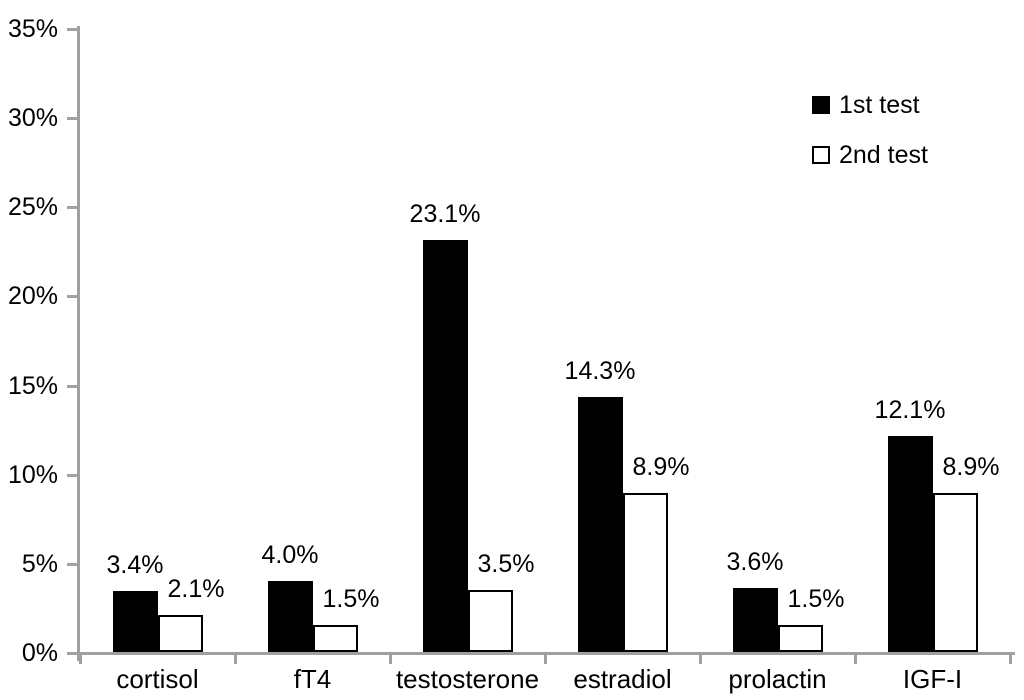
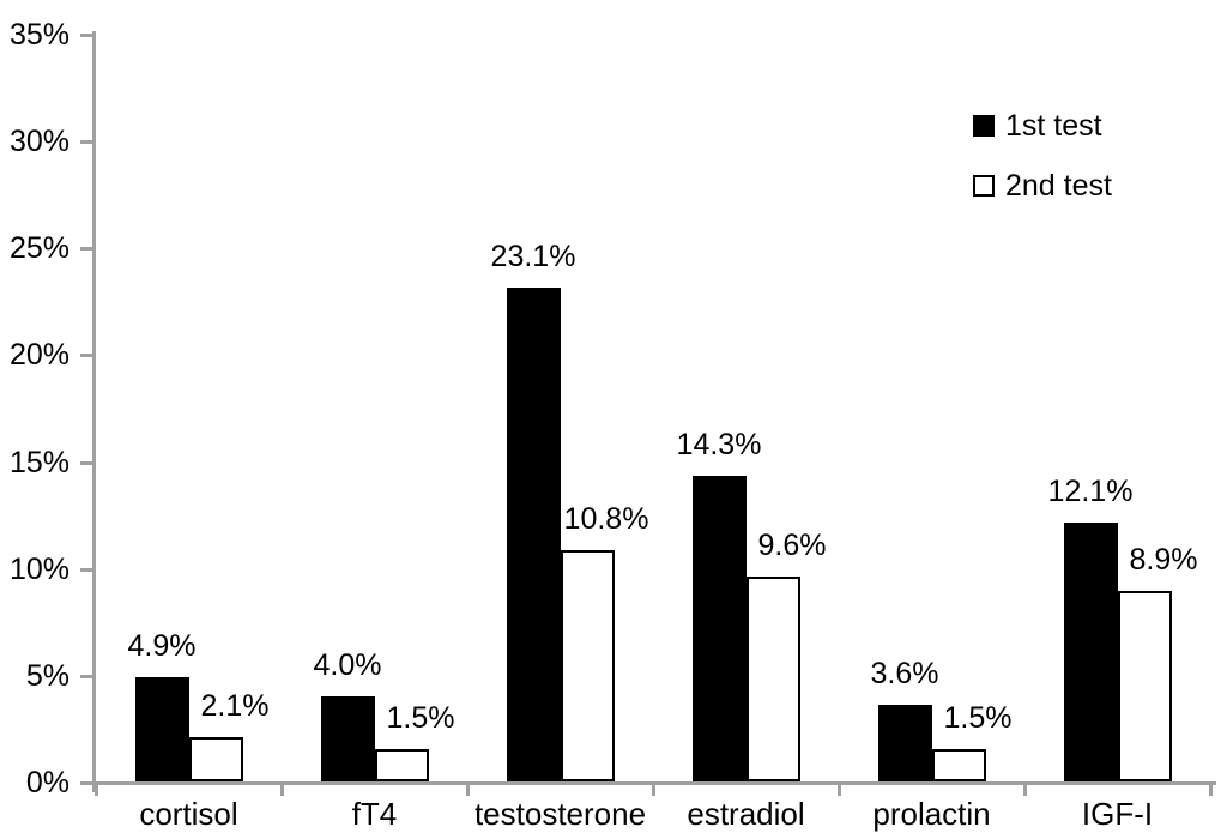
1st test/cortisol: 3.4% -> 4.9%
2nd test/testosterone: 3.5% -> 10.8%
2nd test/estradiol: 8.9% -> 9.6%
